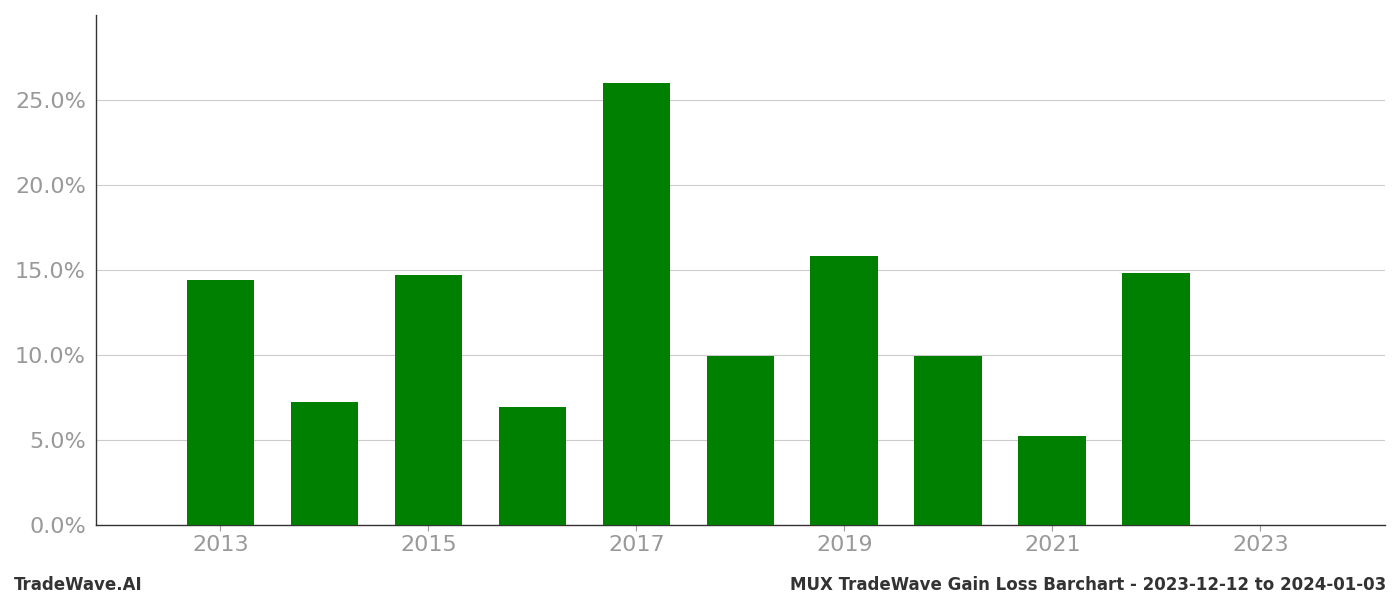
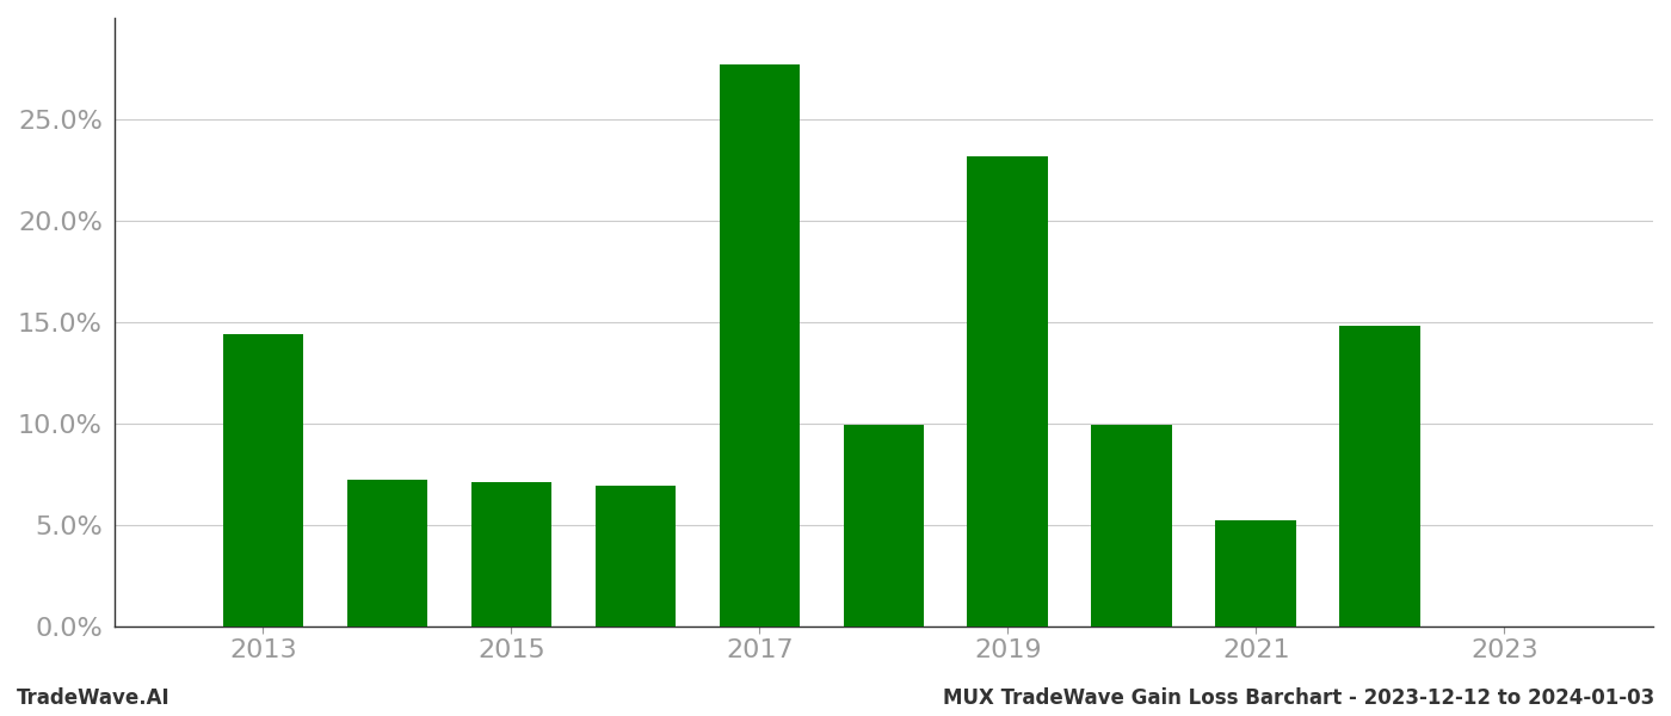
2015: 14.7% -> 7.1%
2017: 26.0% -> 27.7%
2019: 15.8% -> 23.2%
